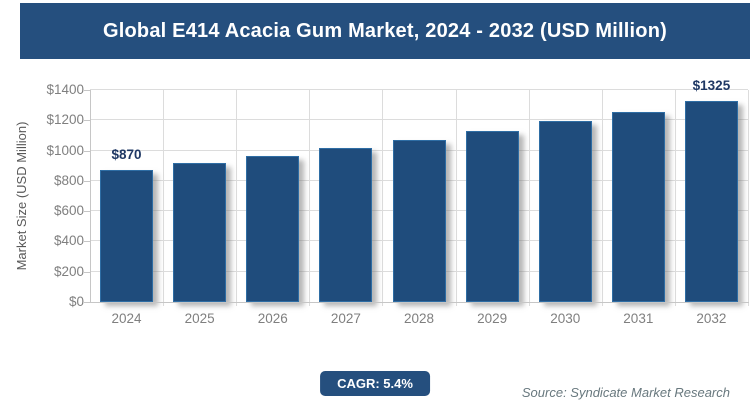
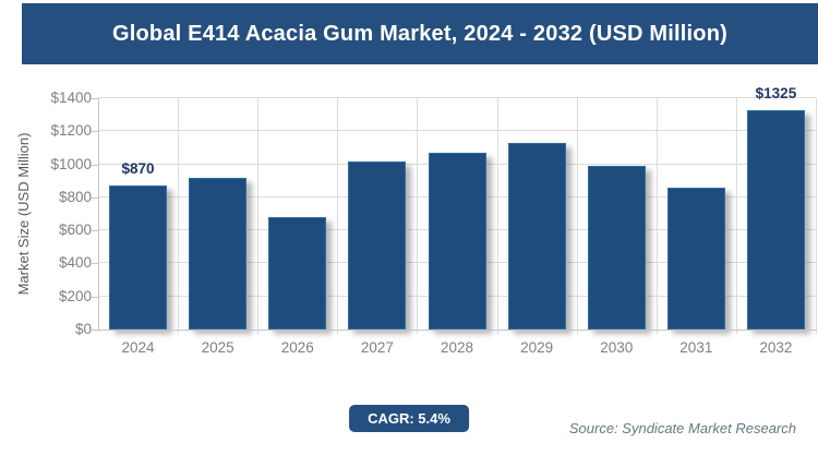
2026: $970 -> $680
2030: $1190 -> $990
2031: $1260 -> $860
